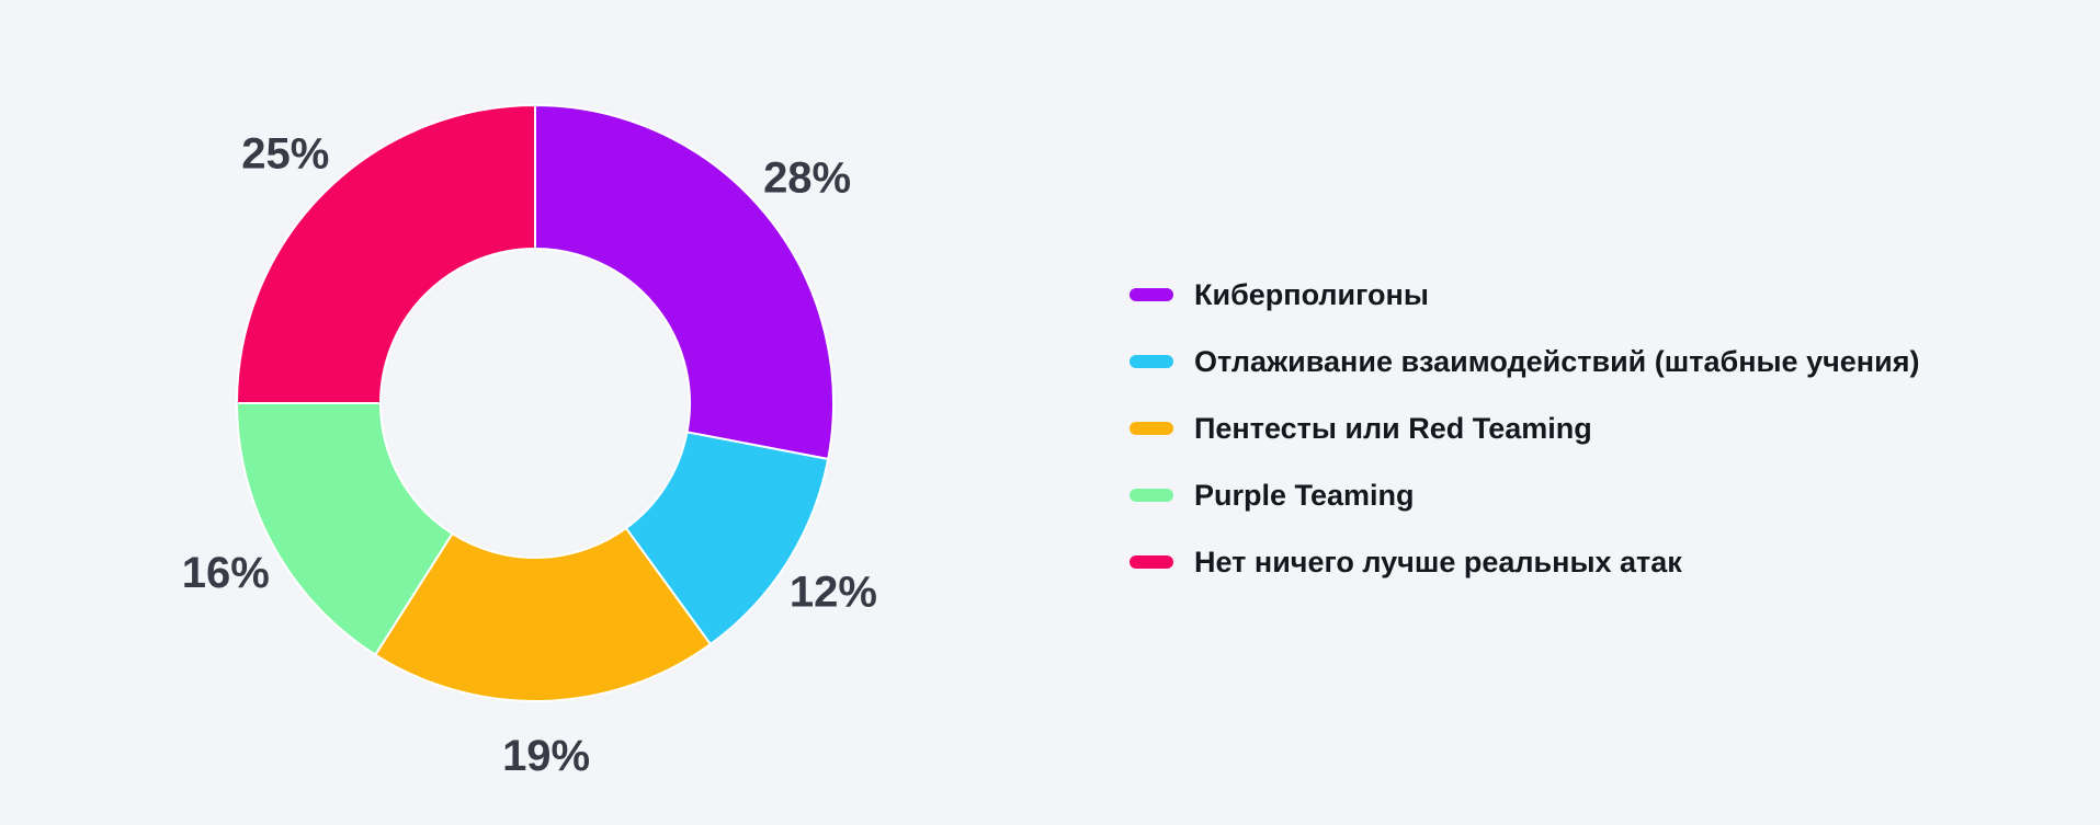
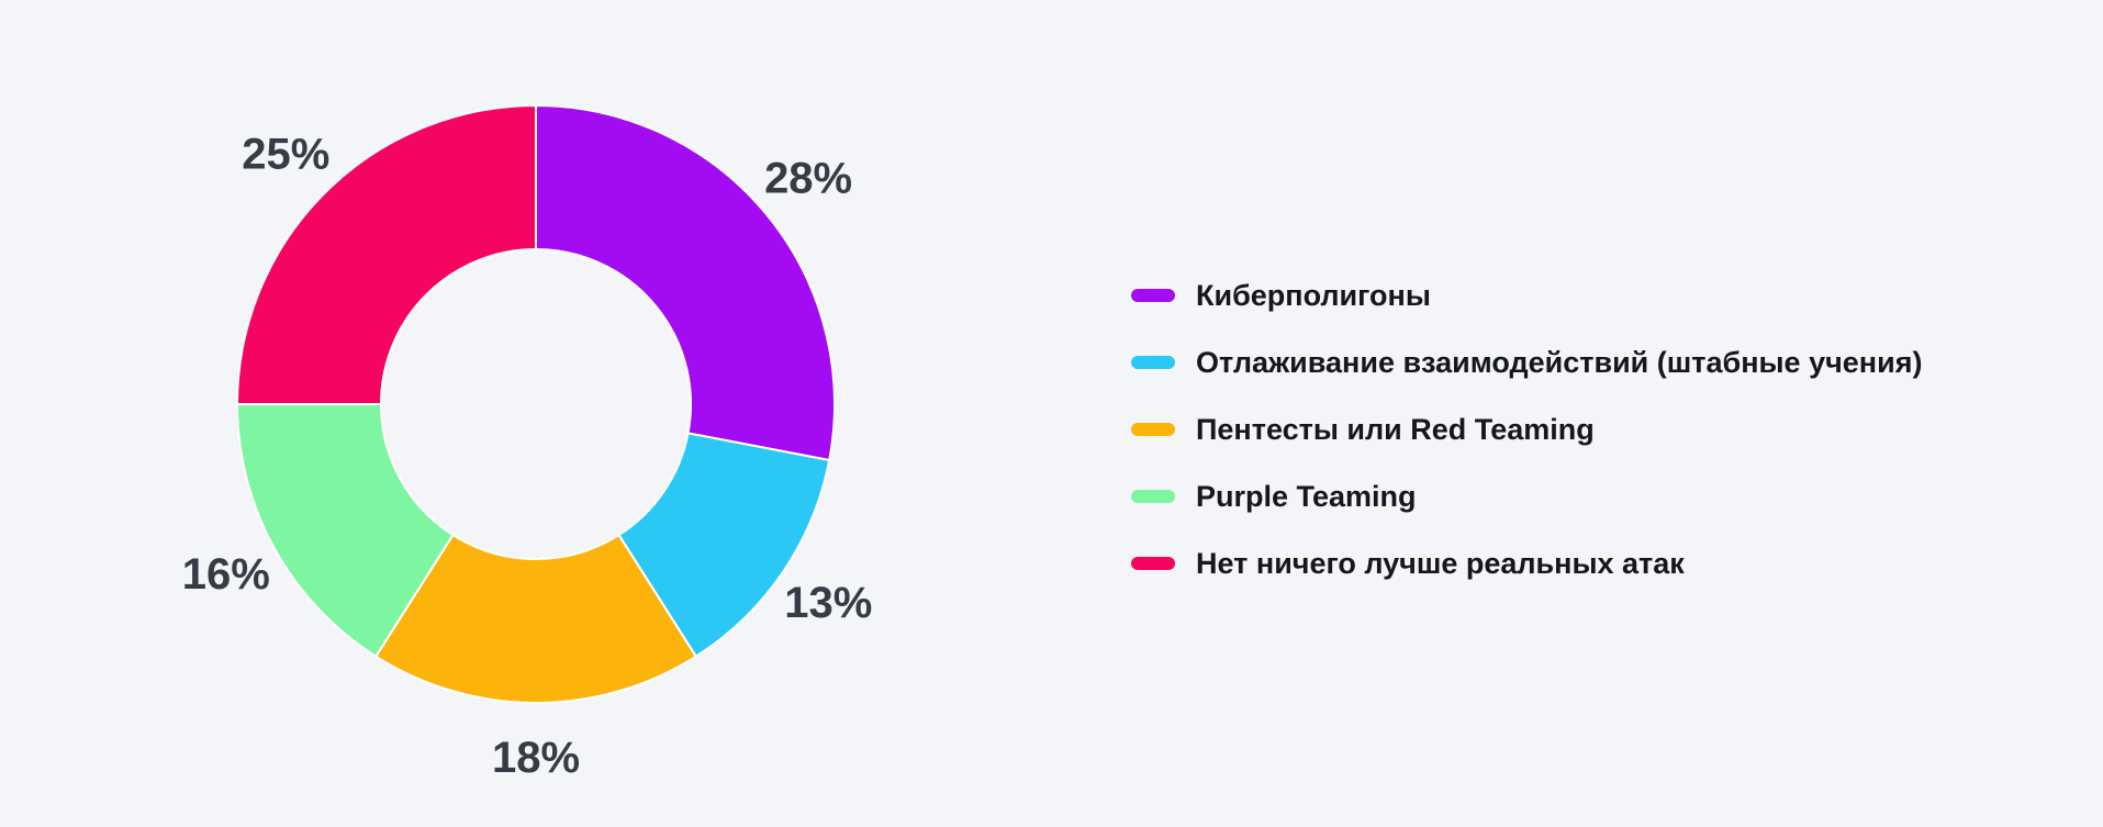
Отлаживание взаимодействий (штабные учения): 12% -> 13%
Пентесты или Red Teaming: 19% -> 18%
